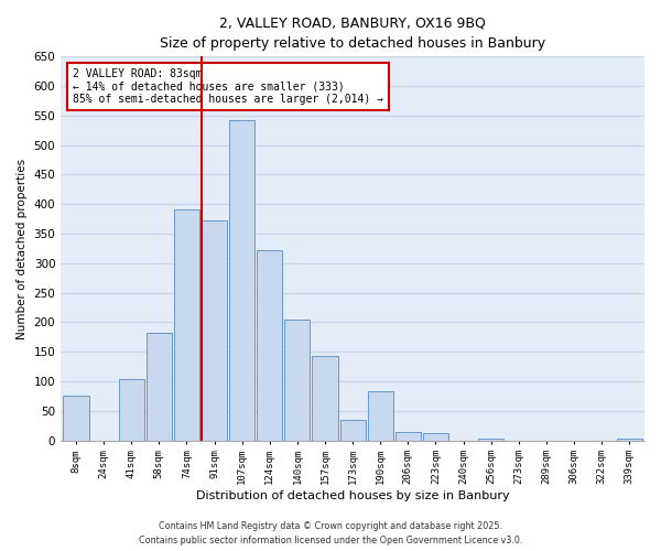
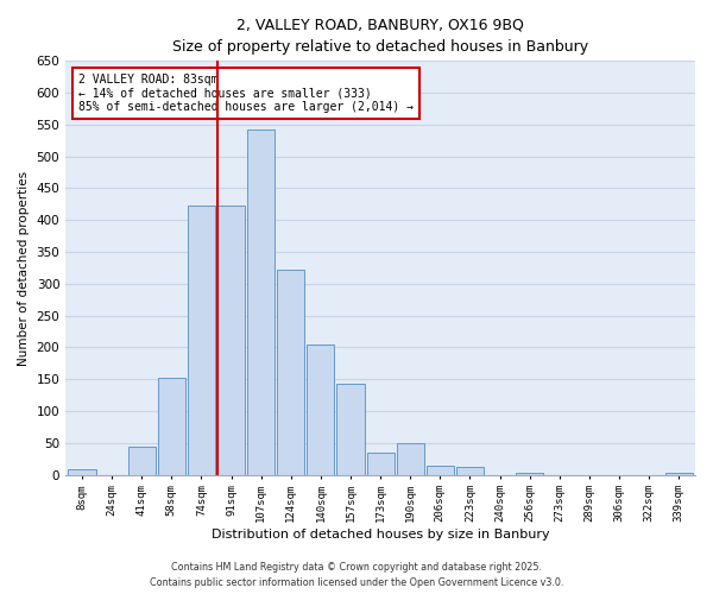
8sqm: 76 -> 8
41sqm: 104 -> 44
58sqm: 182 -> 153
74sqm: 392 -> 422
91sqm: 372 -> 422
190sqm: 84 -> 49
